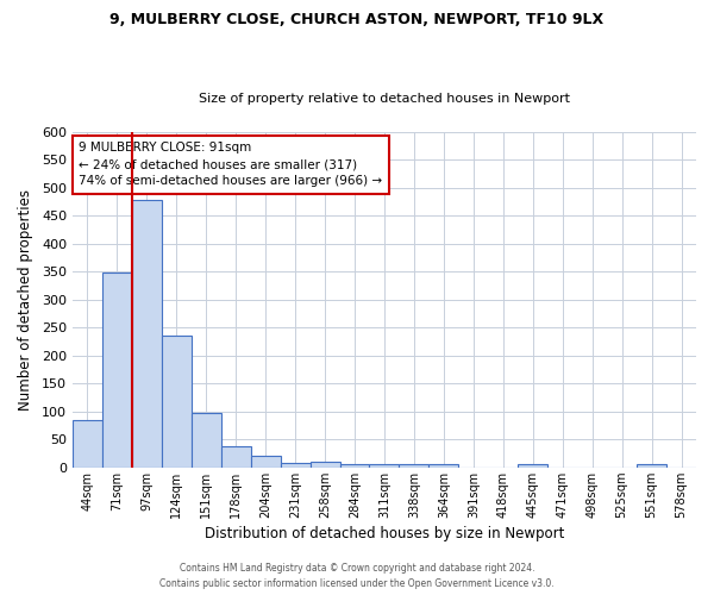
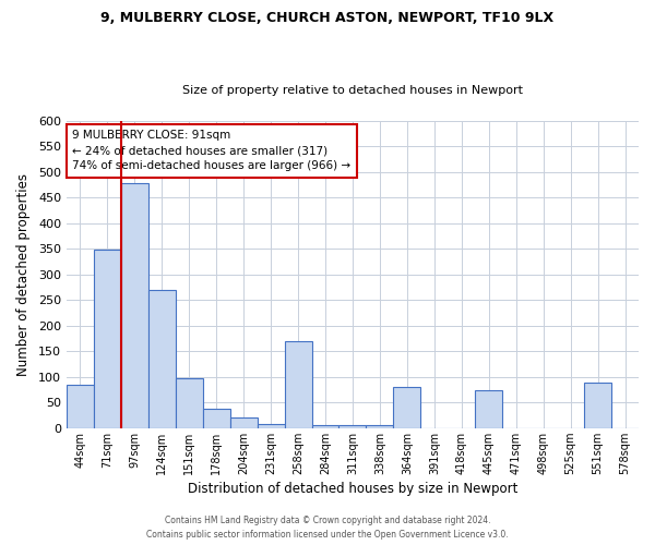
124sqm: 236 -> 270
258sqm: 10 -> 170
364sqm: 6 -> 80
445sqm: 5 -> 75
551sqm: 5 -> 90
